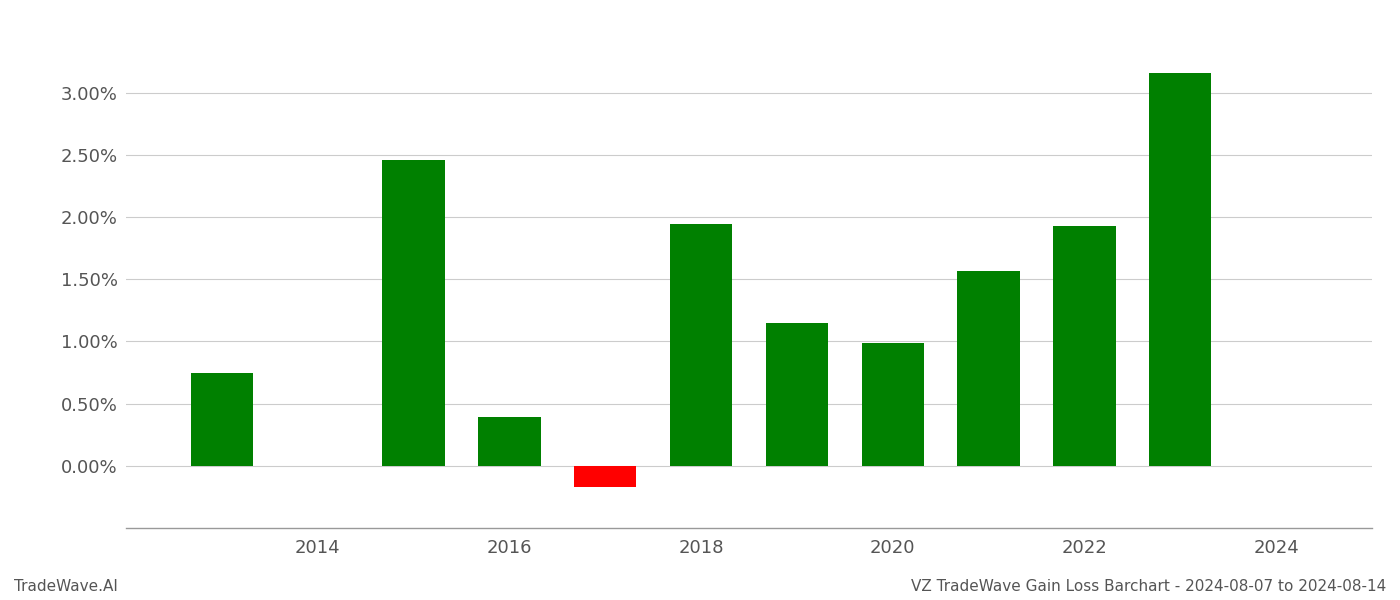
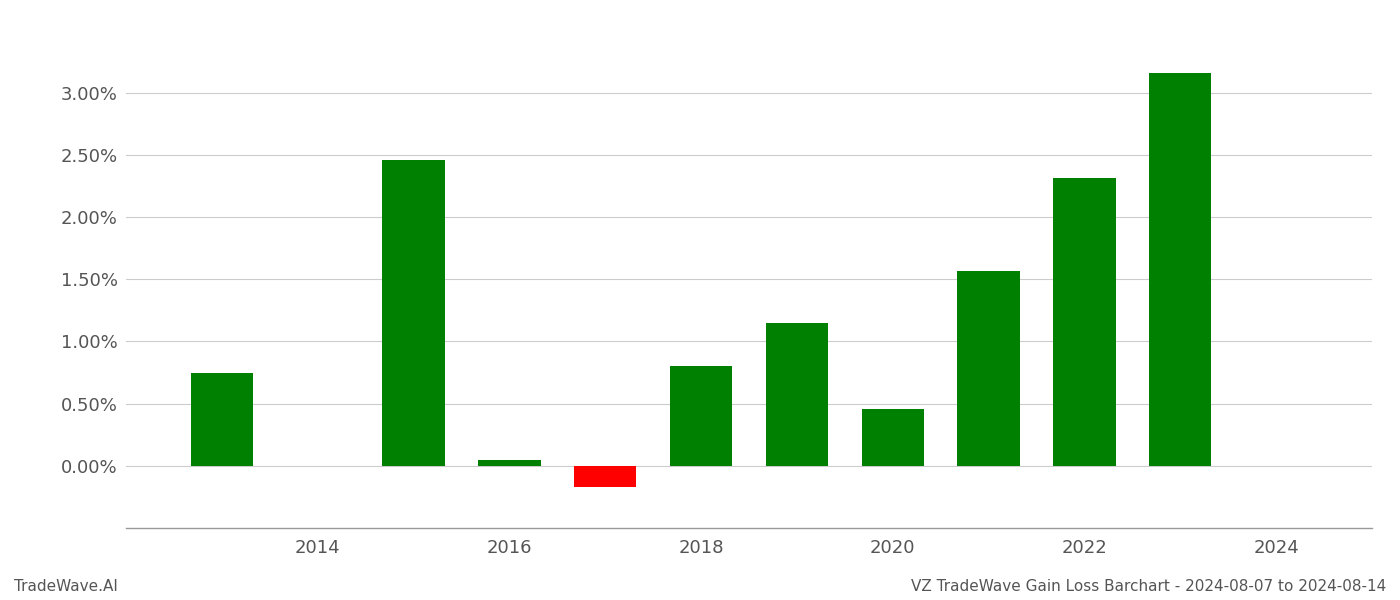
2016: 0.39% -> 0.05%
2018: 1.94% -> 0.80%
2020: 0.99% -> 0.46%
2022: 1.93% -> 2.31%
